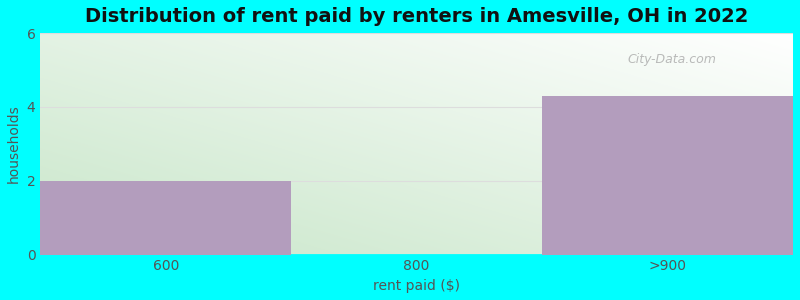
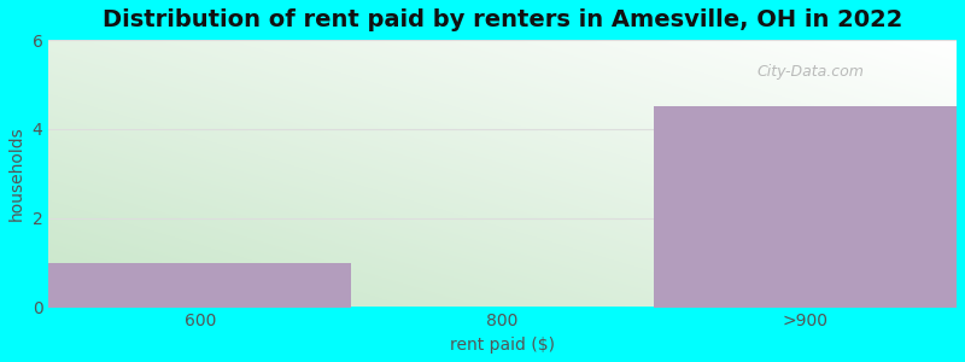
600: 2.0 -> 1.0
>900: 4.3 -> 4.5
